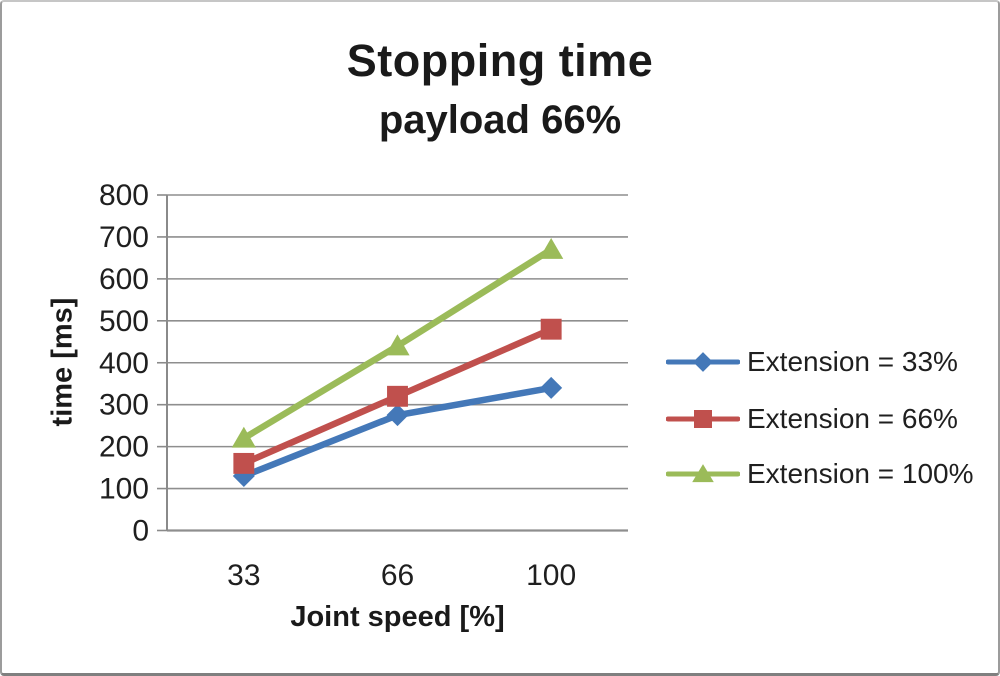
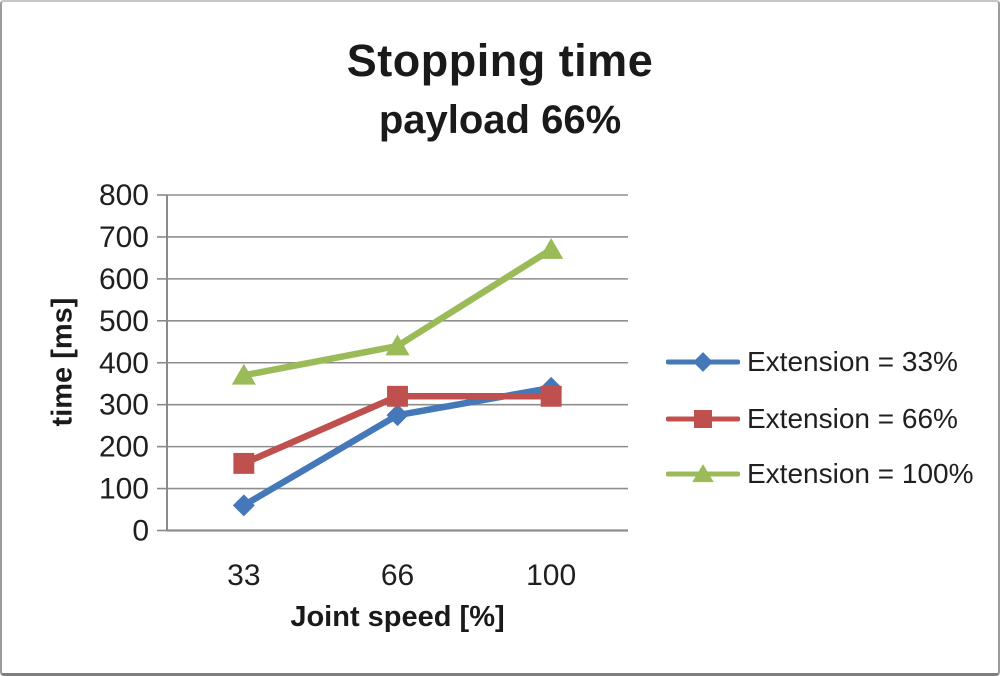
Extension = 33%/33: 130 -> 60
Extension = 100%/33: 220 -> 370
Extension = 66%/100: 480 -> 320
